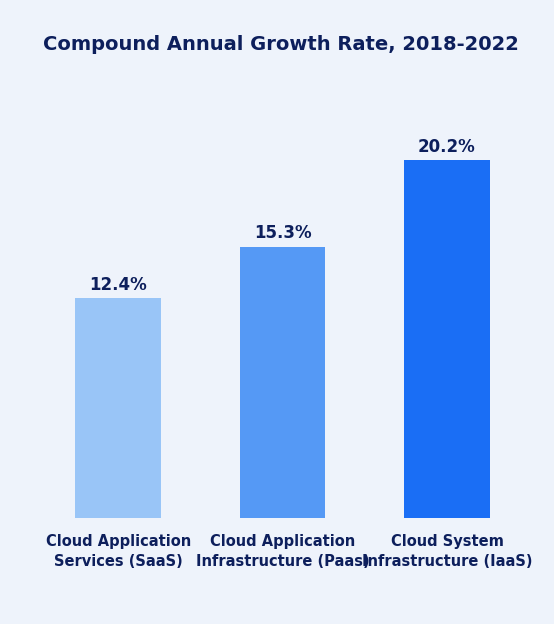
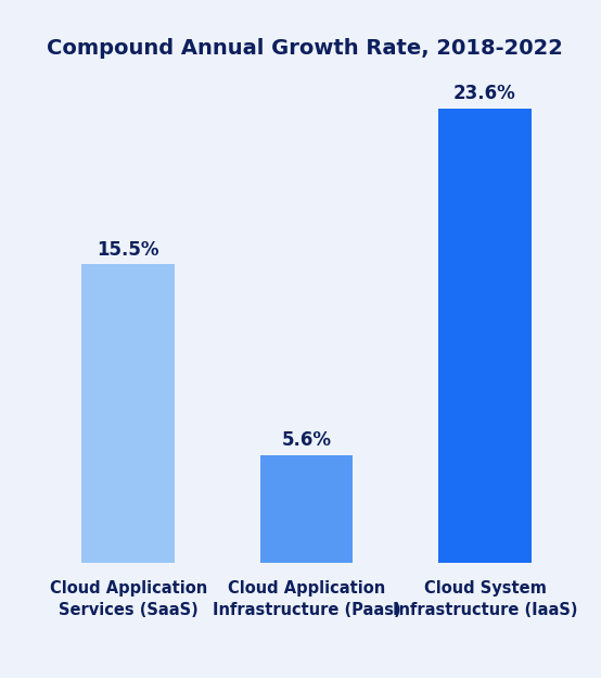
Cloud Application Services (SaaS): 12.4% -> 15.5%
Cloud Application Infrastructure (Paas): 15.3% -> 5.6%
Cloud System Infrastructure (IaaS): 20.2% -> 23.6%
